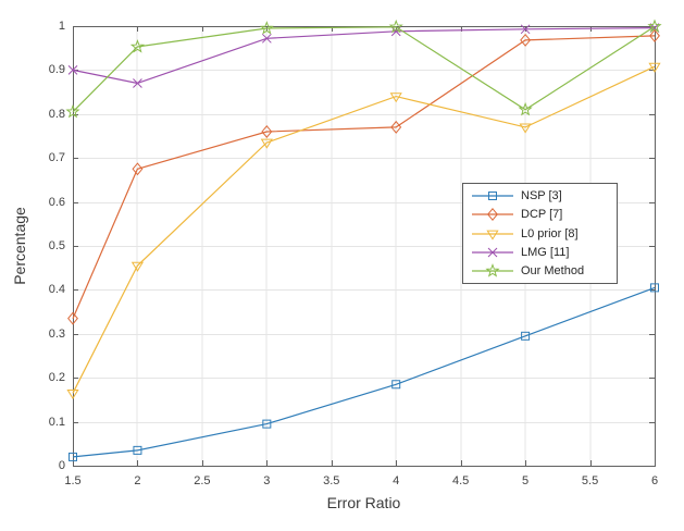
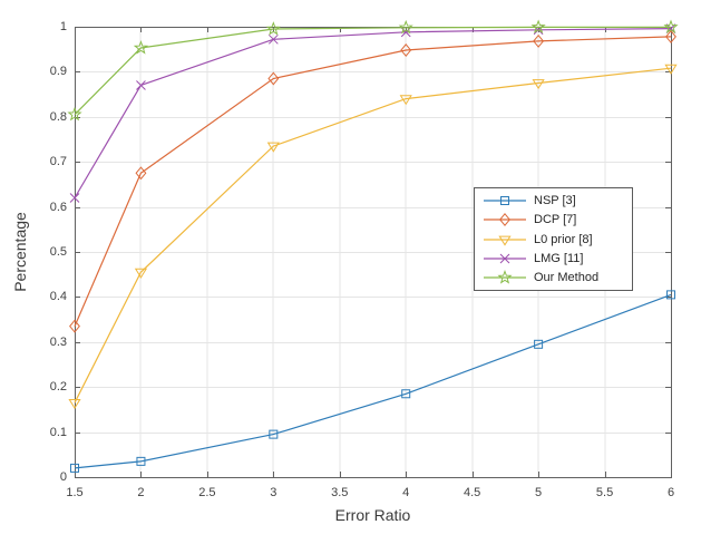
LMG [11]/1.5: 0.90 -> 0.62
DCP [7]/3: 0.76 -> 0.89
DCP [7]/4: 0.77 -> 0.95
L0 prior [8]/5: 0.77 -> 0.88
Our Method/5: 0.81 -> 1.00
